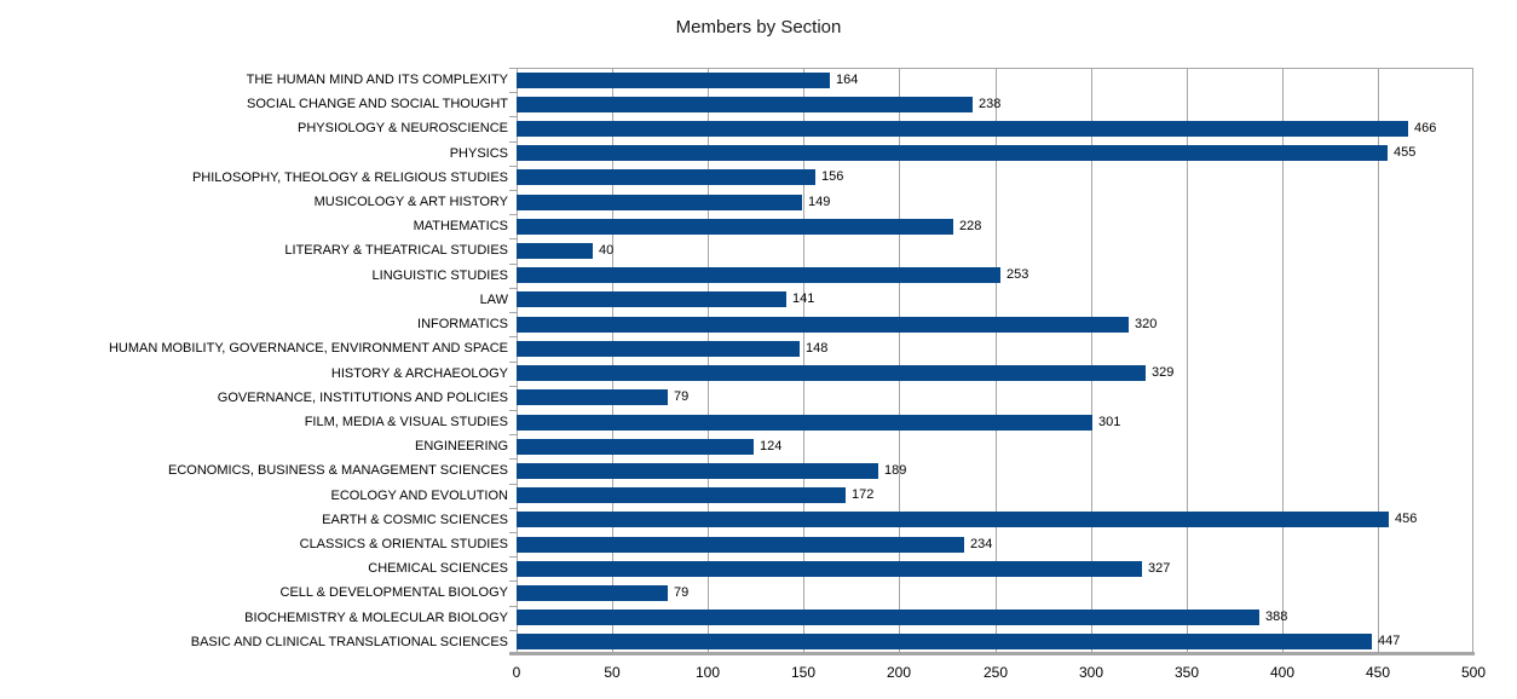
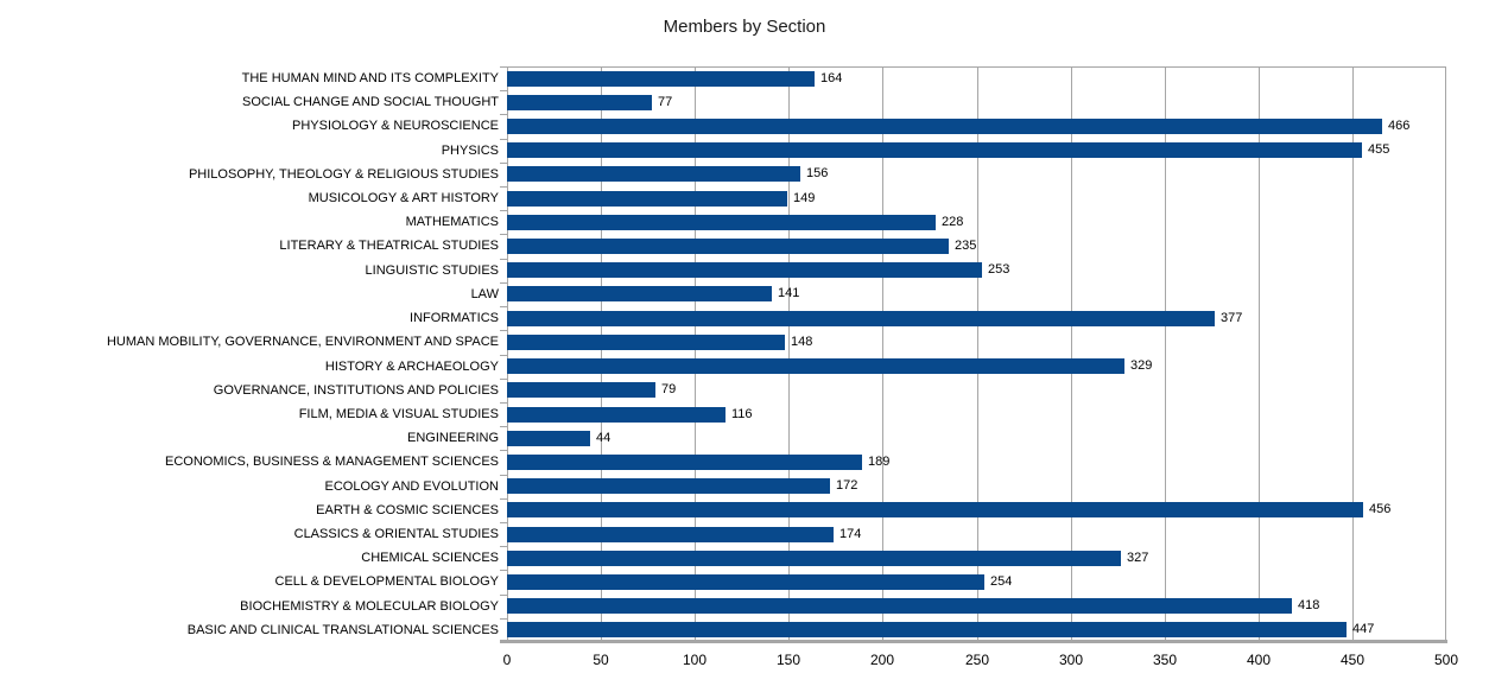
SOCIAL CHANGE AND SOCIAL THOUGHT: 238 -> 77
LITERARY & THEATRICAL STUDIES: 40 -> 235
INFORMATICS: 320 -> 377
FILM, MEDIA & VISUAL STUDIES: 301 -> 116
ENGINEERING: 124 -> 44
CLASSICS & ORIENTAL STUDIES: 234 -> 174
CELL & DEVELOPMENTAL BIOLOGY: 79 -> 254
BIOCHEMISTRY & MOLECULAR BIOLOGY: 388 -> 418
